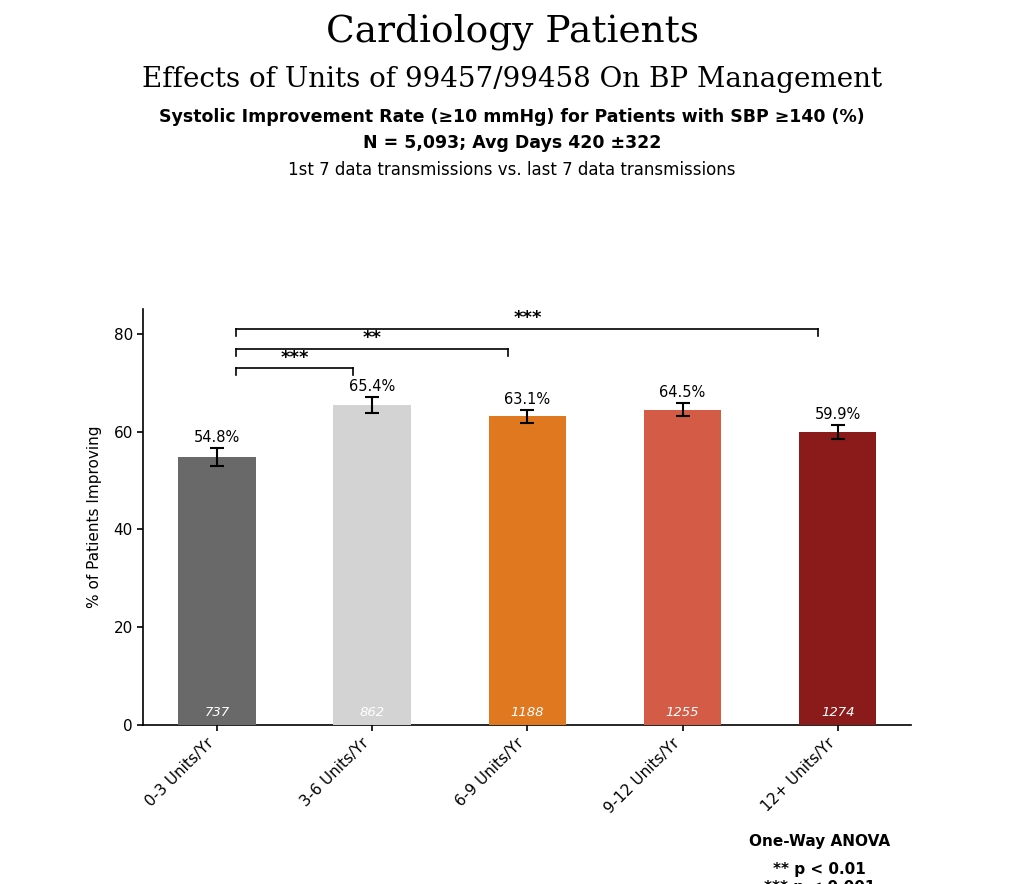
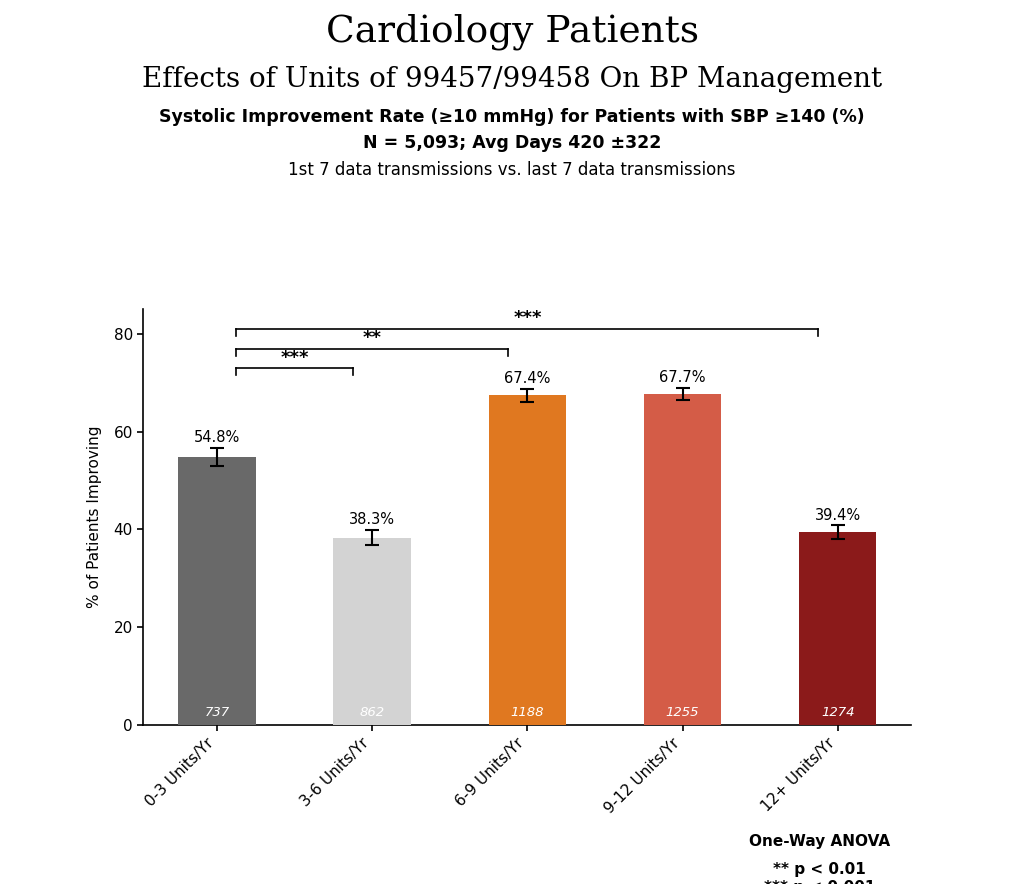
3-6 Units/Yr: 65.4% -> 38.3%
6-9 Units/Yr: 63.1% -> 67.4%
9-12 Units/Yr: 64.5% -> 67.7%
12+ Units/Yr: 59.9% -> 39.4%
